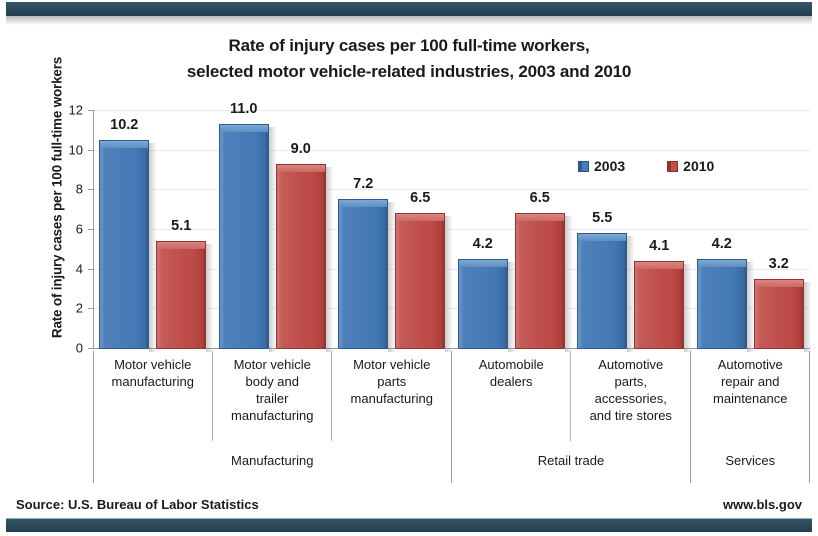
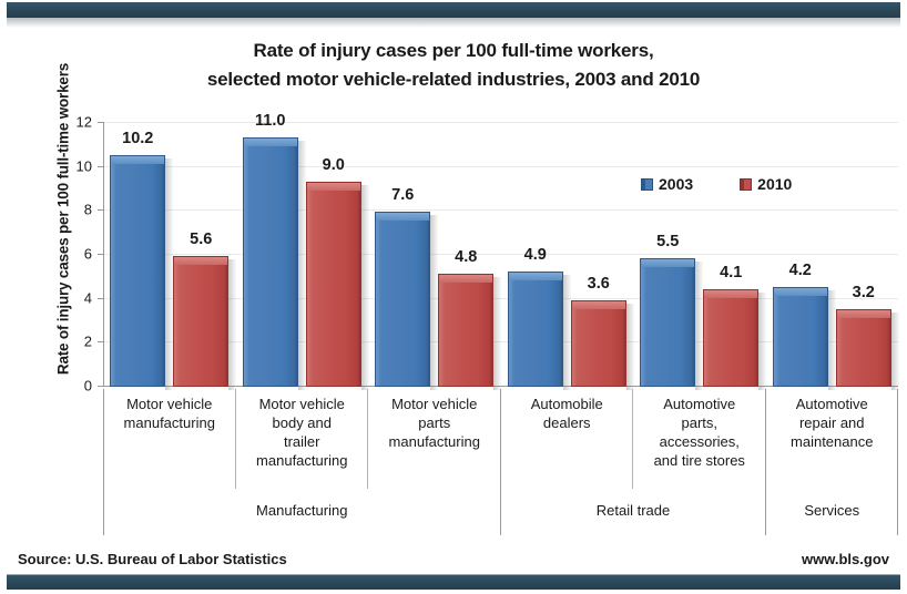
2010/Motor vehicle manufacturing: 5.1 -> 5.6
2003/Motor vehicle parts manufacturing: 7.2 -> 7.6
2010/Motor vehicle parts manufacturing: 6.5 -> 4.8
2003/Automobile dealers: 4.2 -> 4.9
2010/Automobile dealers: 6.5 -> 3.6
